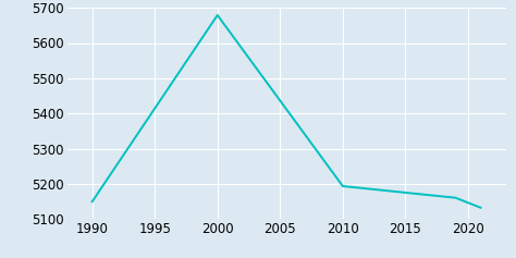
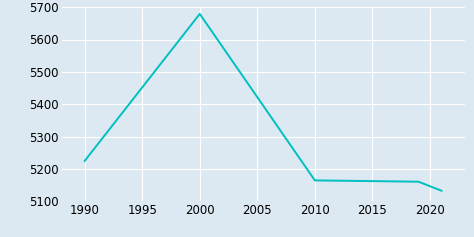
1990: 5150 -> 5225
2010: 5194 -> 5165
